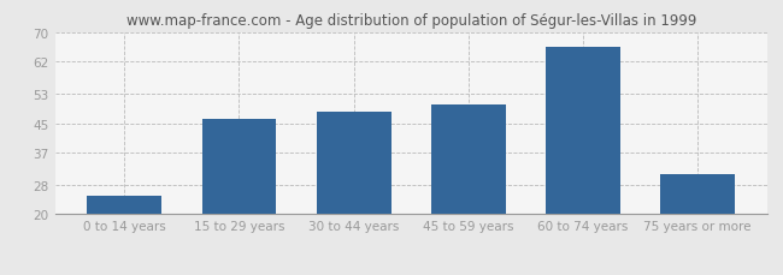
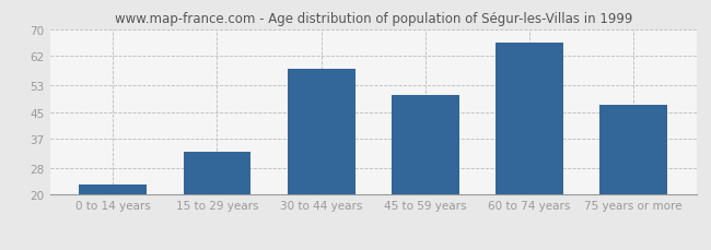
0 to 14 years: 25 -> 23
15 to 29 years: 46 -> 33
30 to 44 years: 48 -> 58
75 years or more: 31 -> 47
